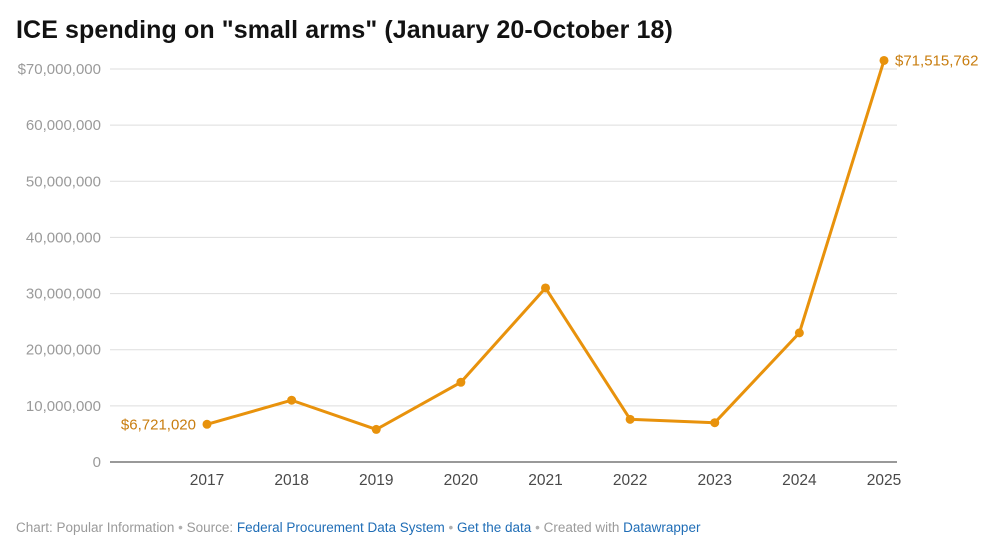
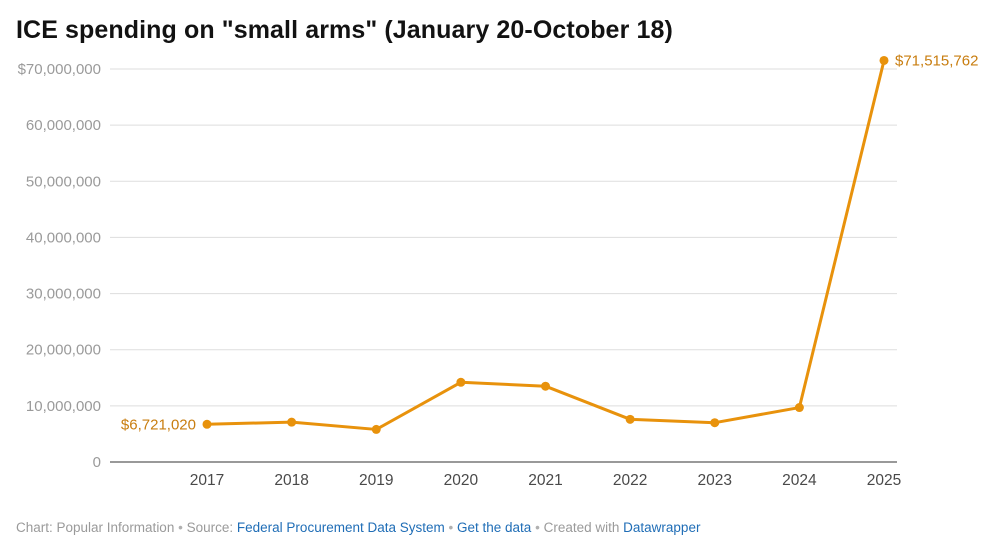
2018: $11000000 -> $7000000
2021: $31000000 -> $14000000
2024: $23000000 -> $10000000
